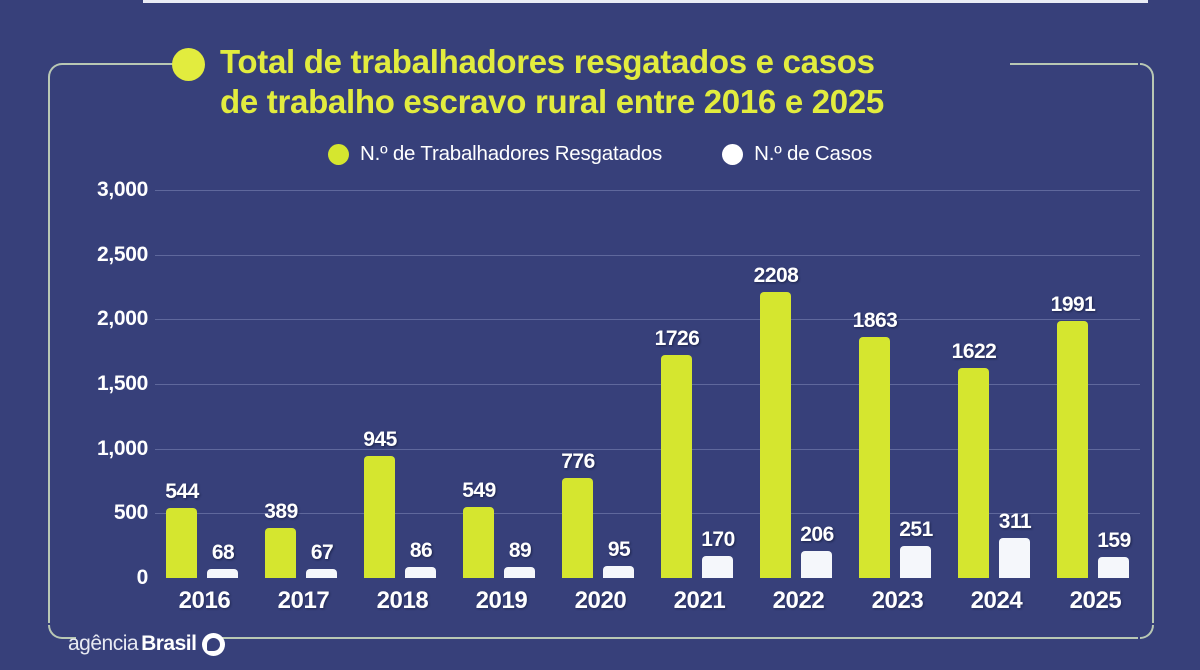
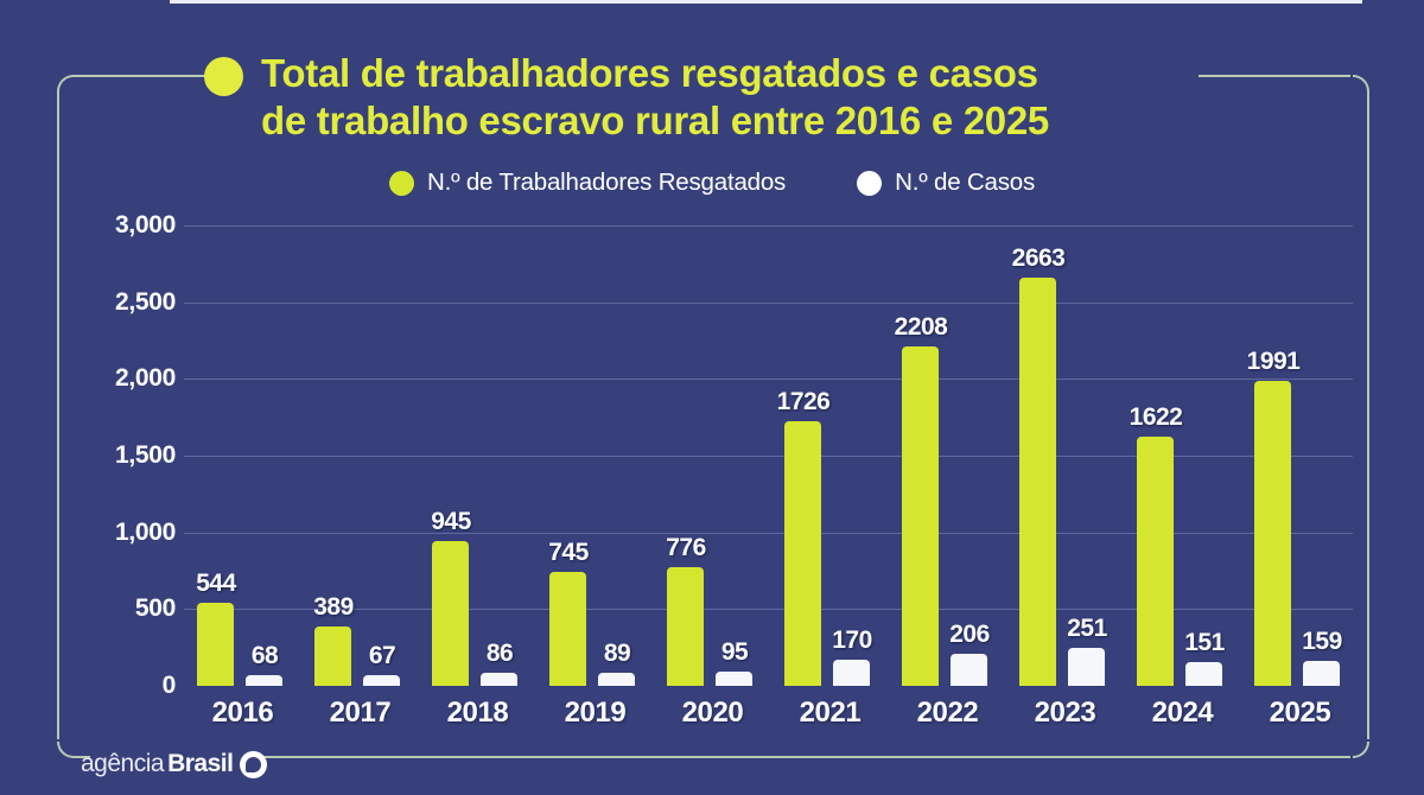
N.º de Trabalhadores Resgatados/2019: 549 -> 745
N.º de Trabalhadores Resgatados/2023: 1863 -> 2663
N.º de Casos/2024: 311 -> 151
